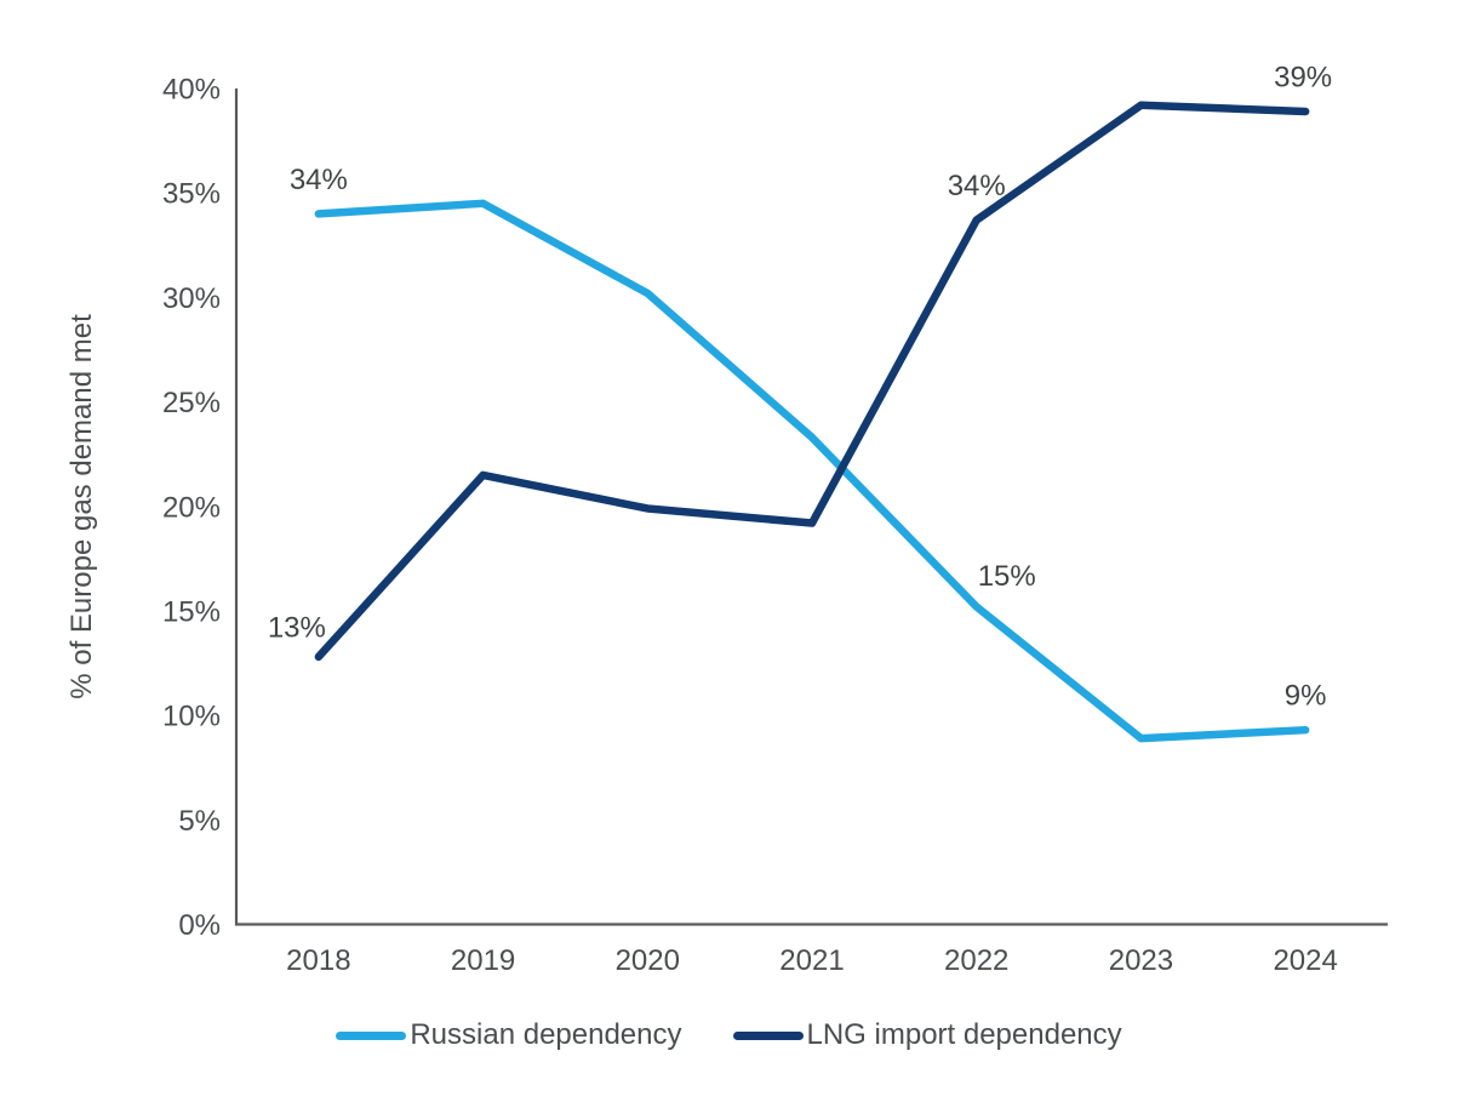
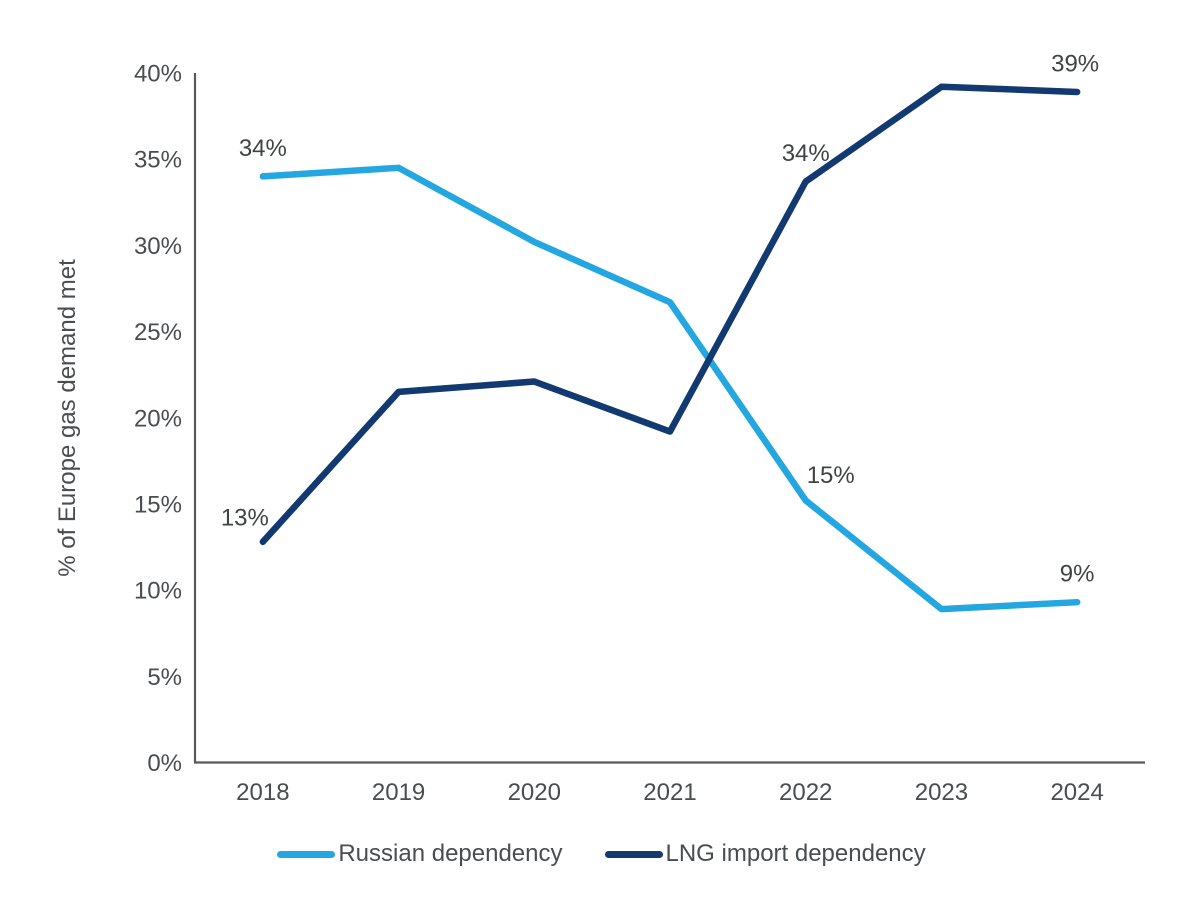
LNG import dependency/2020: 19.9% -> 22.1%
Russian dependency/2021: 23.3% -> 26.7%
